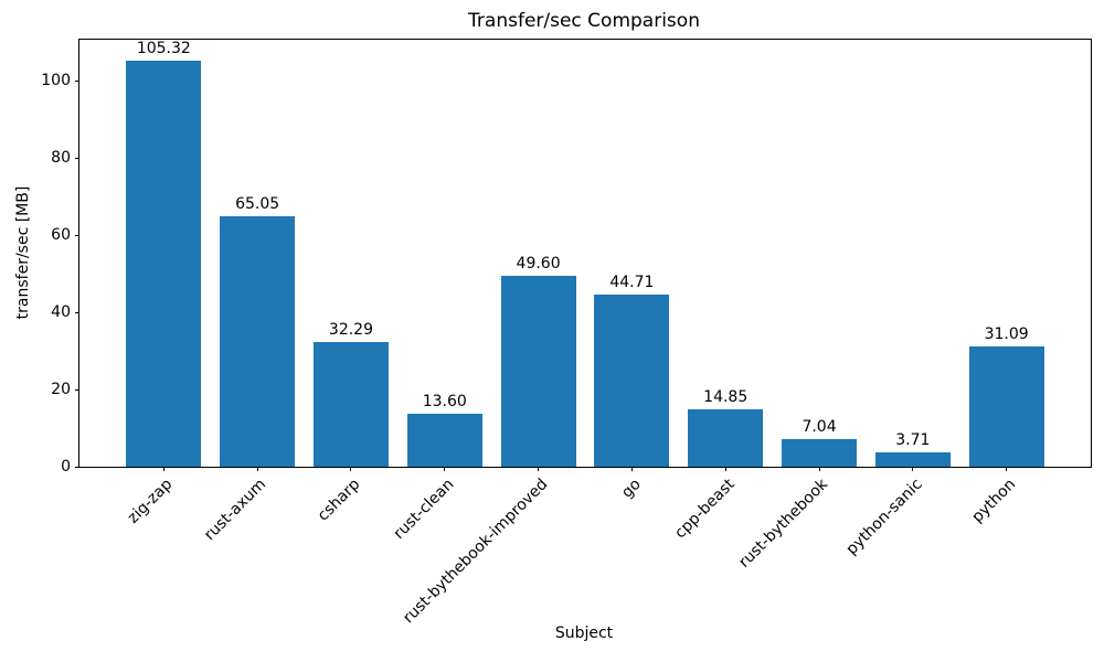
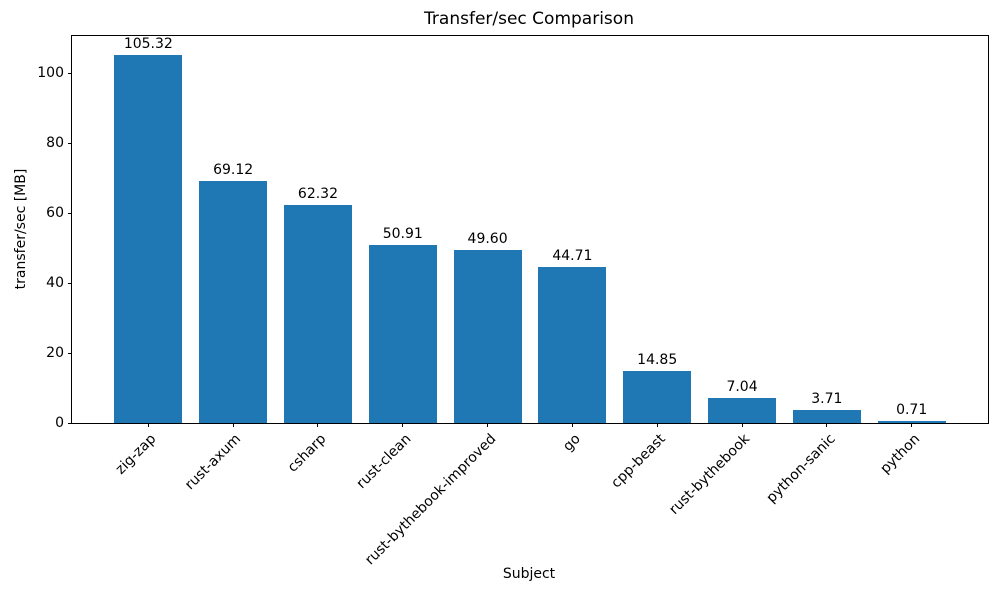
rust-axum: 65.05 -> 69.12
csharp: 32.29 -> 62.32
rust-clean: 13.60 -> 50.91
python: 31.09 -> 0.71
